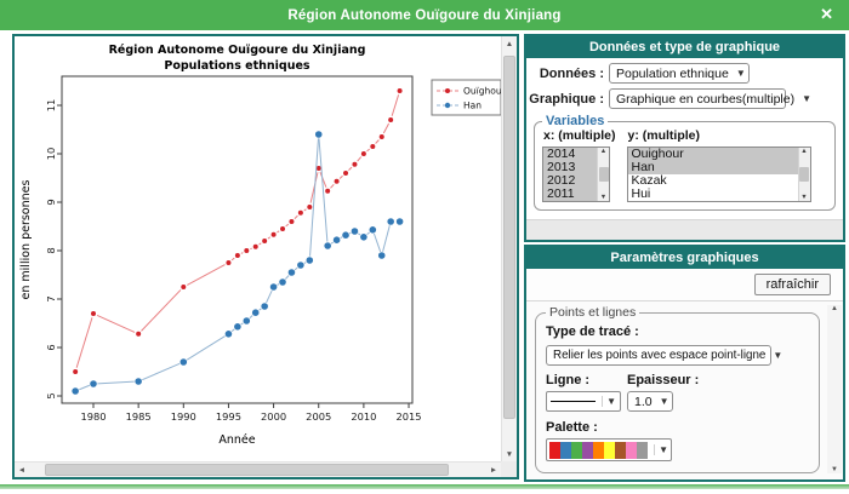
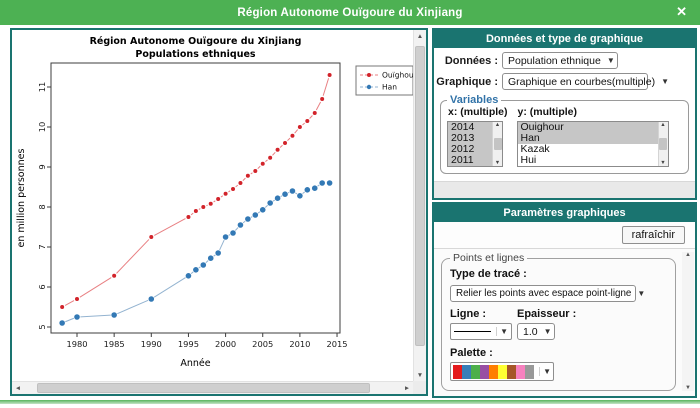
Ouïghour/1980: 6.7 -> 5.7
Ouïghour/2005: 9.7 -> 9.1
Han/2005: 10.4 -> 7.9
Han/2012: 7.9 -> 8.5
